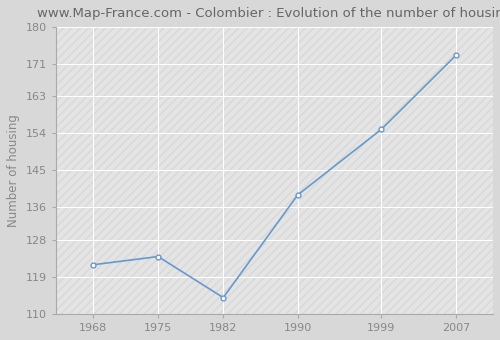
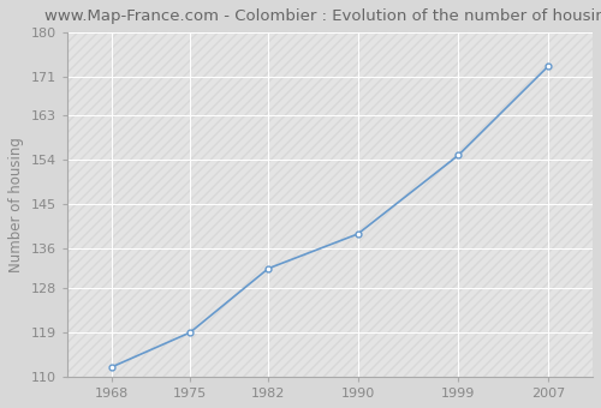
1968: 122 -> 112
1975: 124 -> 119
1982: 114 -> 132
